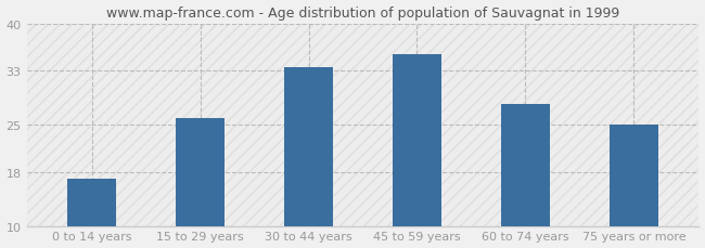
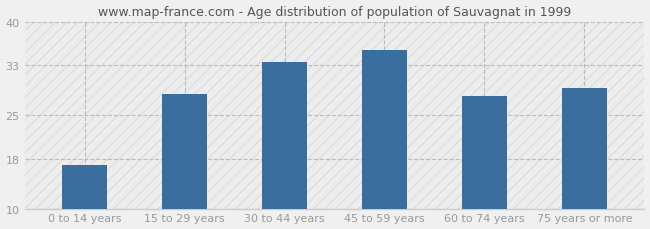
15 to 29 years: 26.0 -> 28.4
75 years or more: 25.0 -> 29.4
